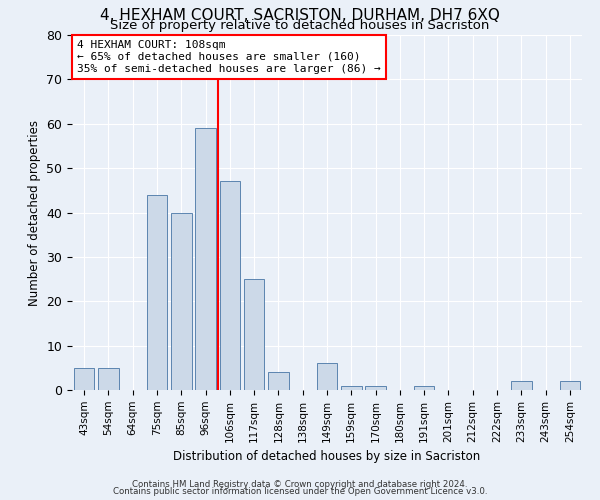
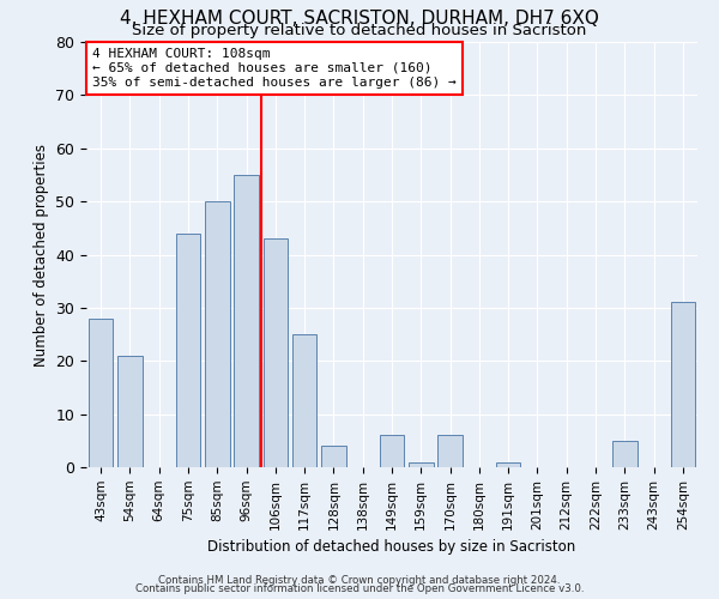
43sqm: 5 -> 28
54sqm: 5 -> 21
85sqm: 40 -> 50
96sqm: 59 -> 55
106sqm: 47 -> 43
170sqm: 1 -> 6
233sqm: 2 -> 5
254sqm: 2 -> 31
